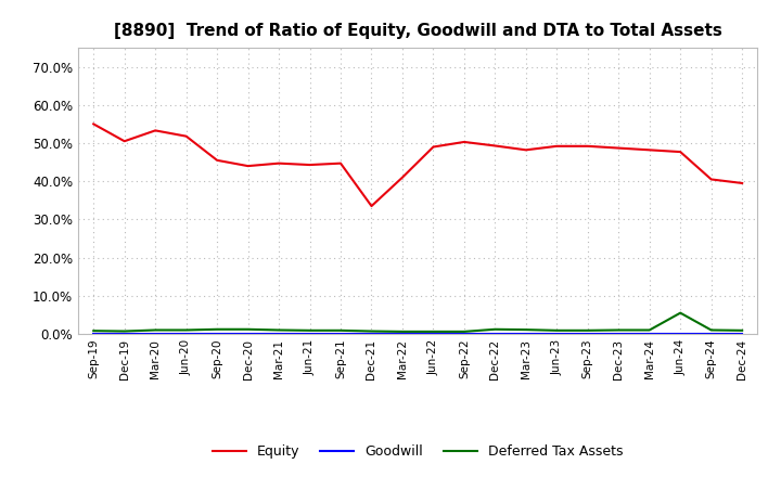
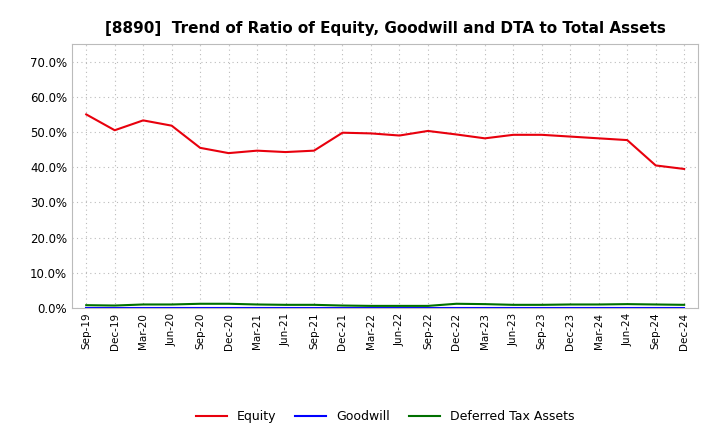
Equity/Dec-21: 33.5% -> 49.8%
Equity/Mar-22: 41.0% -> 49.6%
Deferred Tax Assets/Jun-24: 5.5% -> 1.1%
